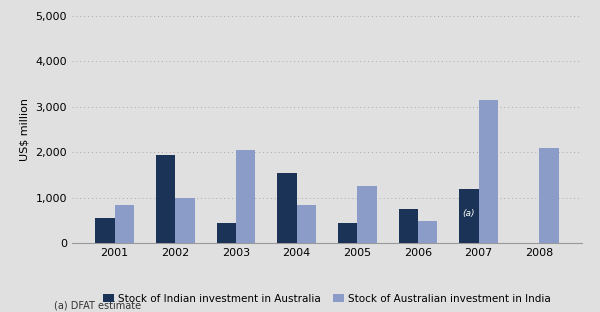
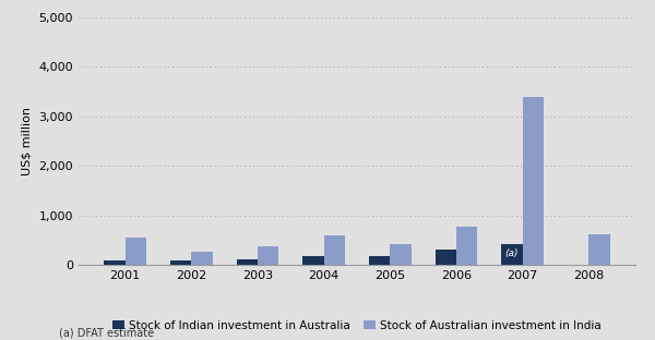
Stock of Indian investment in Australia/2001: 550 -> 100
Stock of Australian investment in India/2001: 850 -> 560
Stock of Indian investment in Australia/2002: 1,950 -> 90
Stock of Australian investment in India/2002: 1,000 -> 270
Stock of Indian investment in Australia/2003: 450 -> 120
Stock of Australian investment in India/2003: 2,050 -> 380
Stock of Indian investment in Australia/2004: 1,550 -> 190
Stock of Australian investment in India/2004: 850 -> 590
Stock of Indian investment in Australia/2005: 450 -> 180
Stock of Australian investment in India/2005: 1,250 -> 420
Stock of Indian investment in Australia/2006: 750 -> 320
Stock of Australian investment in India/2006: 500 -> 780
Stock of Indian investment in Australia/2007: 1,200 -> 430
Stock of Australian investment in India/2007: 3,150 -> 3,380
Stock of Australian investment in India/2008: 2,100 -> 620
